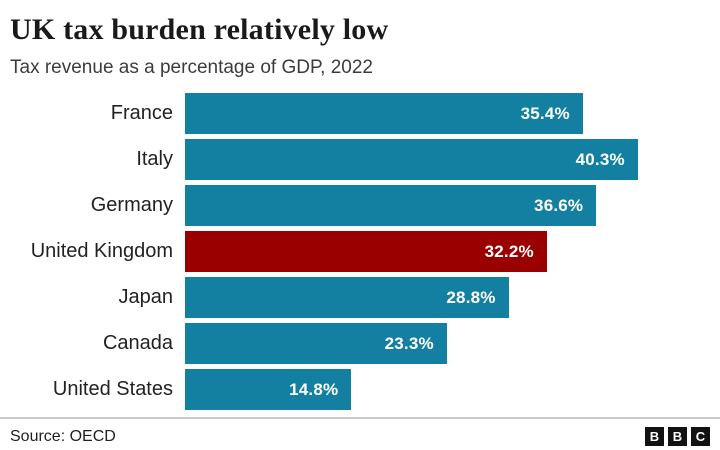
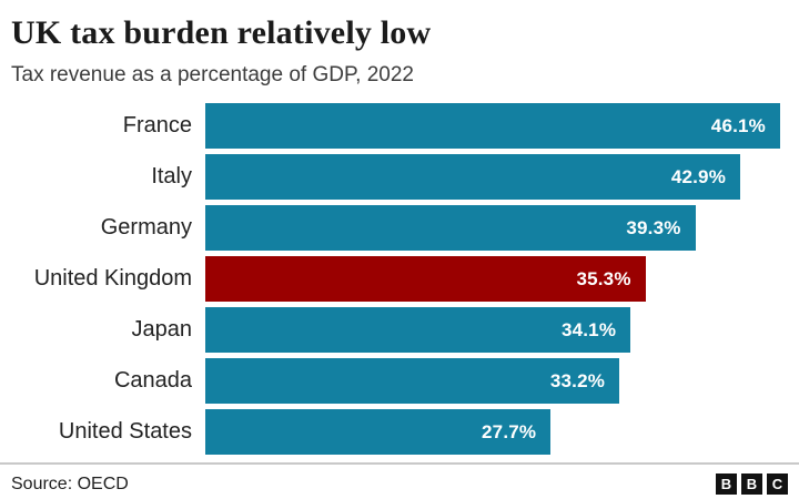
France: 35.4% -> 46.1%
Italy: 40.3% -> 42.9%
Germany: 36.6% -> 39.3%
United Kingdom: 32.2% -> 35.3%
Japan: 28.8% -> 34.1%
Canada: 23.3% -> 33.2%
United States: 14.8% -> 27.7%
